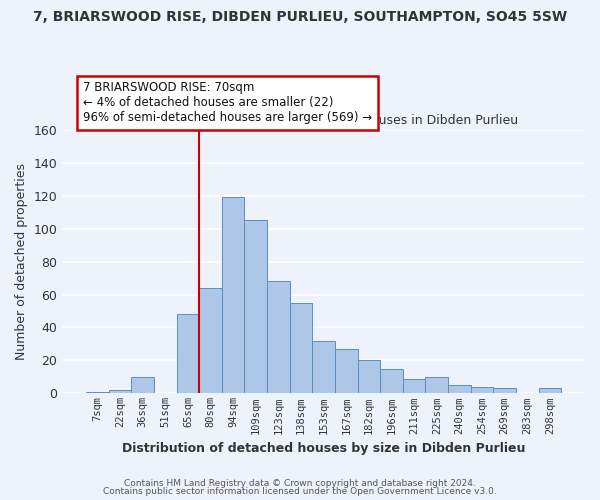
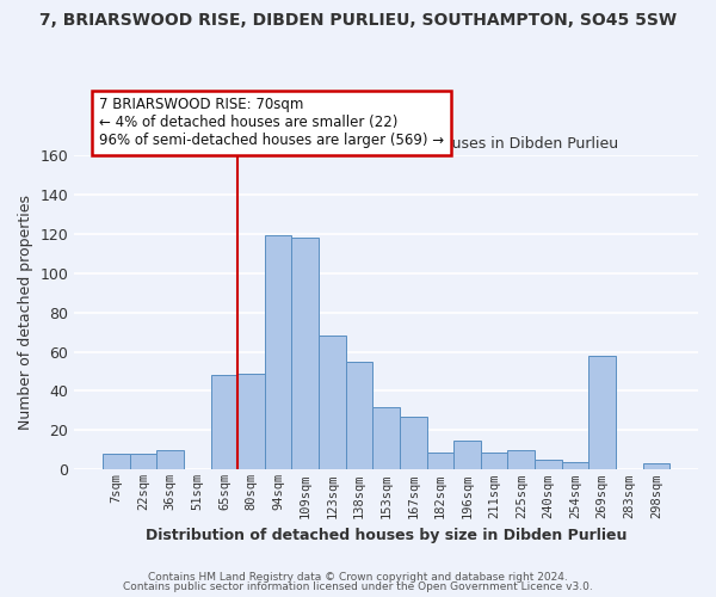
7sqm: 1 -> 8
22sqm: 2 -> 8
80sqm: 64 -> 49
109sqm: 105 -> 118
182sqm: 20 -> 9
269sqm: 3 -> 58
